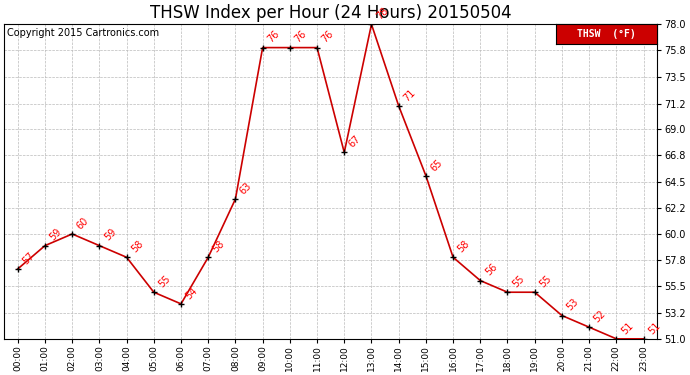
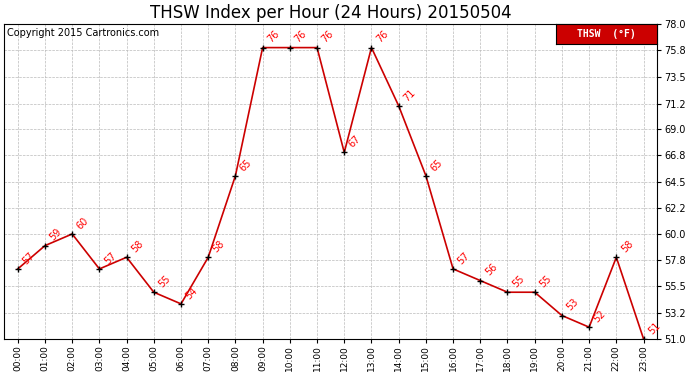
03:00: 59 -> 57
08:00: 63 -> 65
13:00: 78 -> 76
16:00: 58 -> 57
22:00: 51 -> 58
